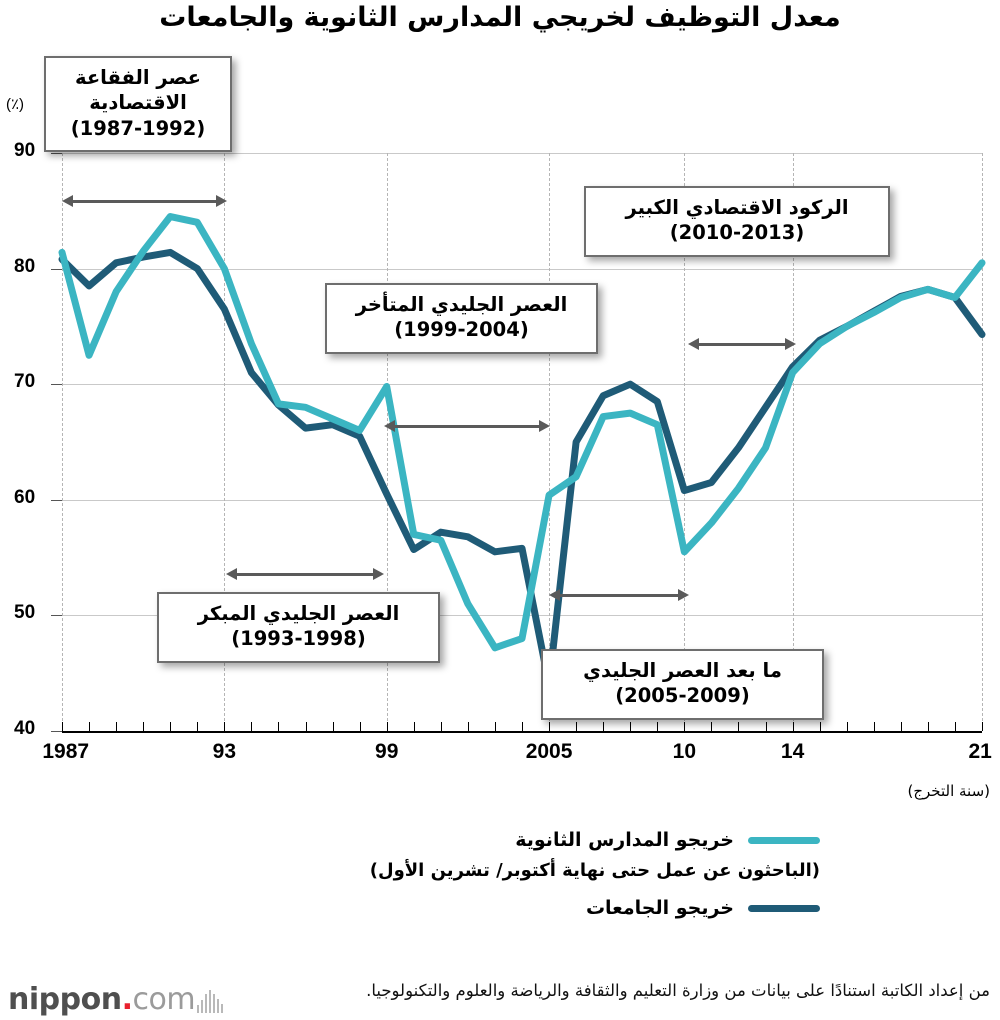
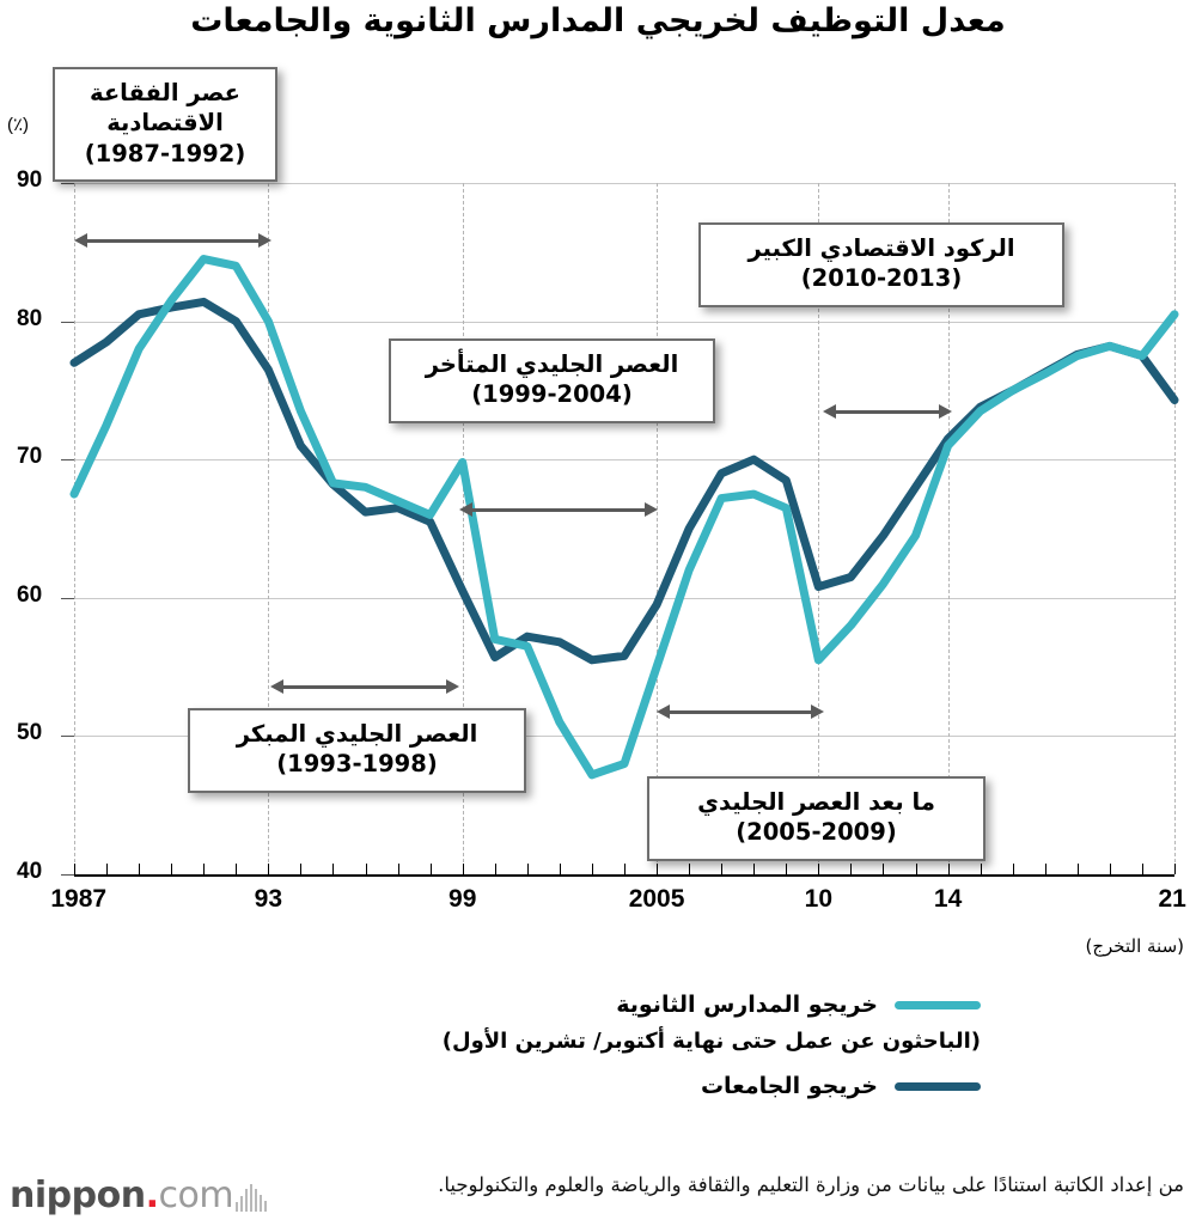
خريجو المدارس الثانوية/1987: 81.4 -> 67.5
خريجو الجامعات/1987: 80.8 -> 77.0
خريجو المدارس الثانوية/2005: 60.4 -> 55.0
خريجو الجامعات/2005: 44.0 -> 59.5
